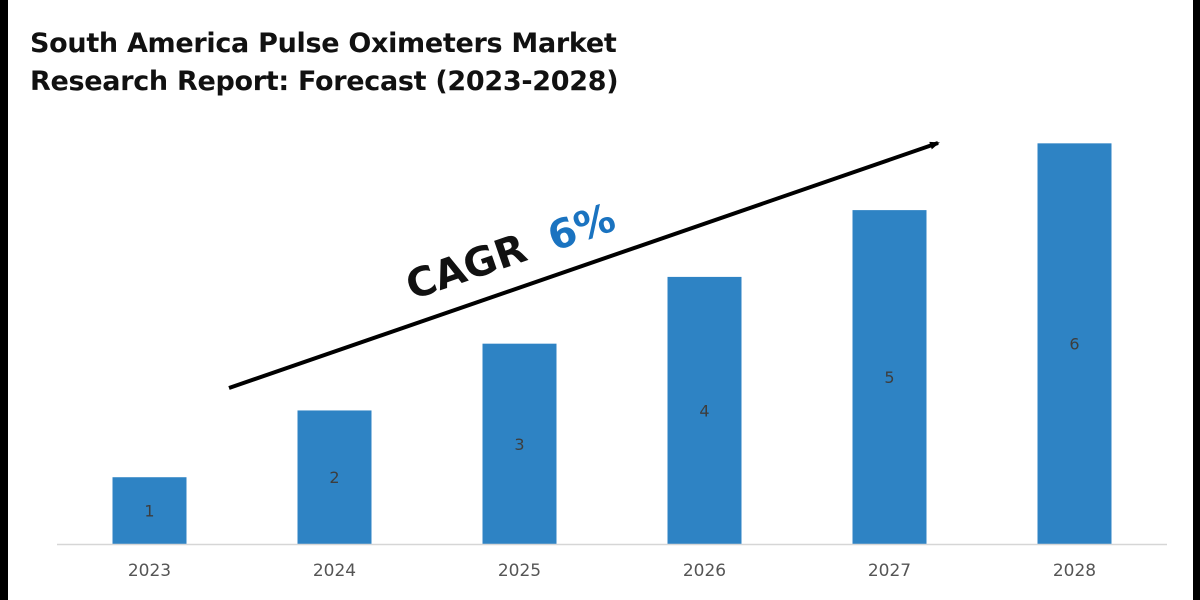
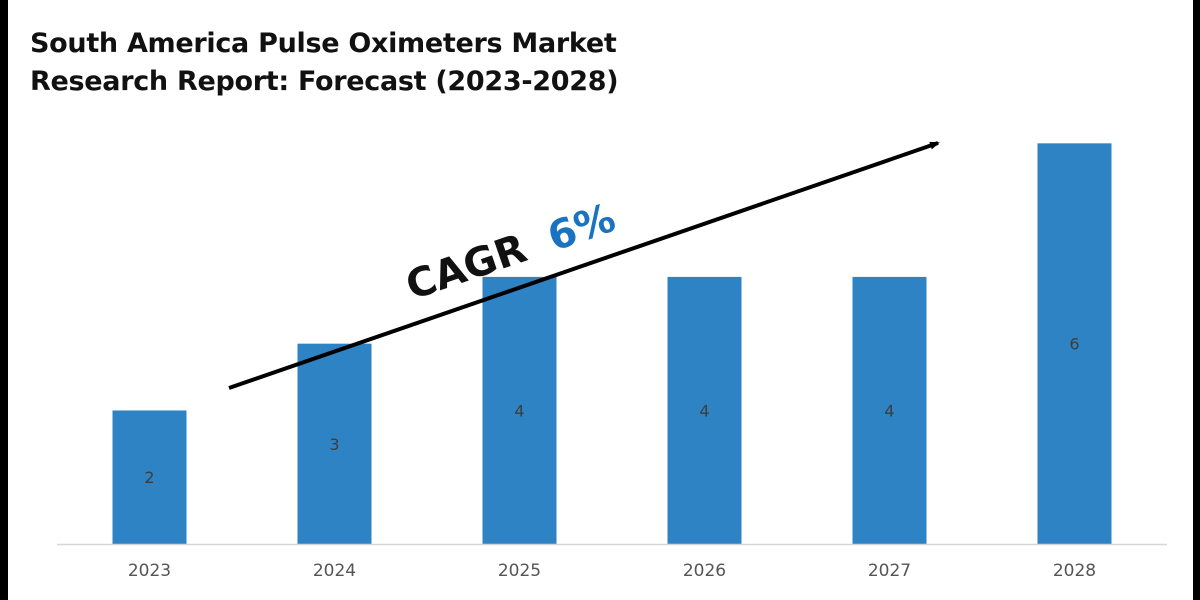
2023: 1 -> 2
2024: 2 -> 3
2025: 3 -> 4
2027: 5 -> 4
